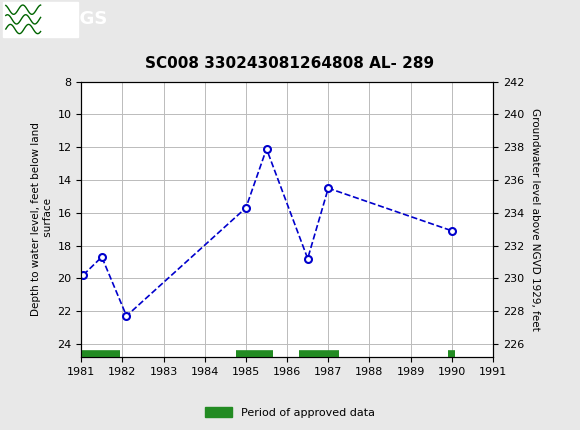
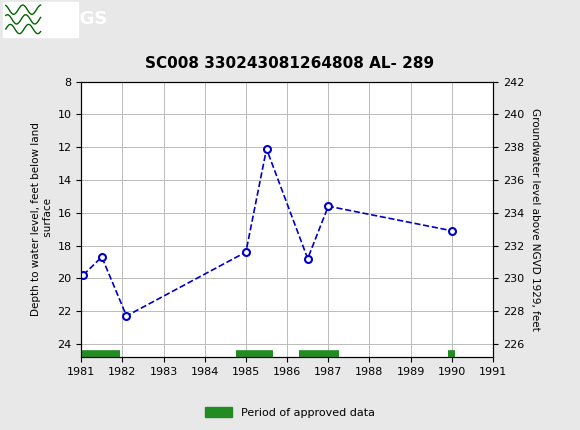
1985: 15.7 -> 18.4
1987: 14.5 -> 15.6
